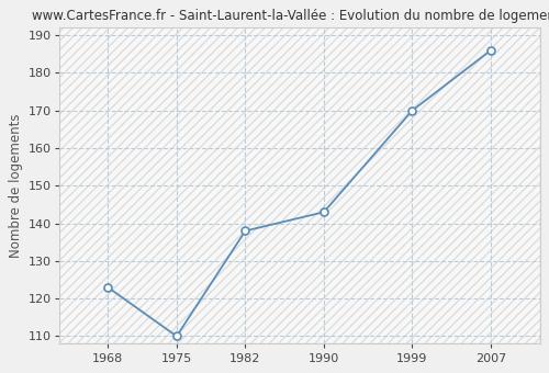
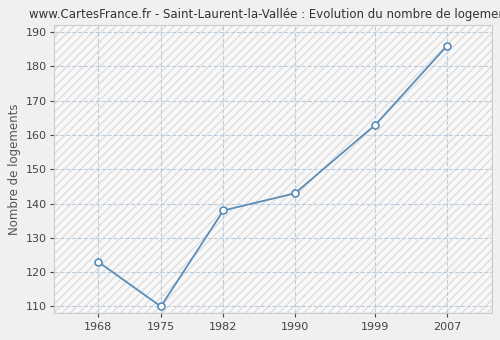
1999: 170 -> 163
